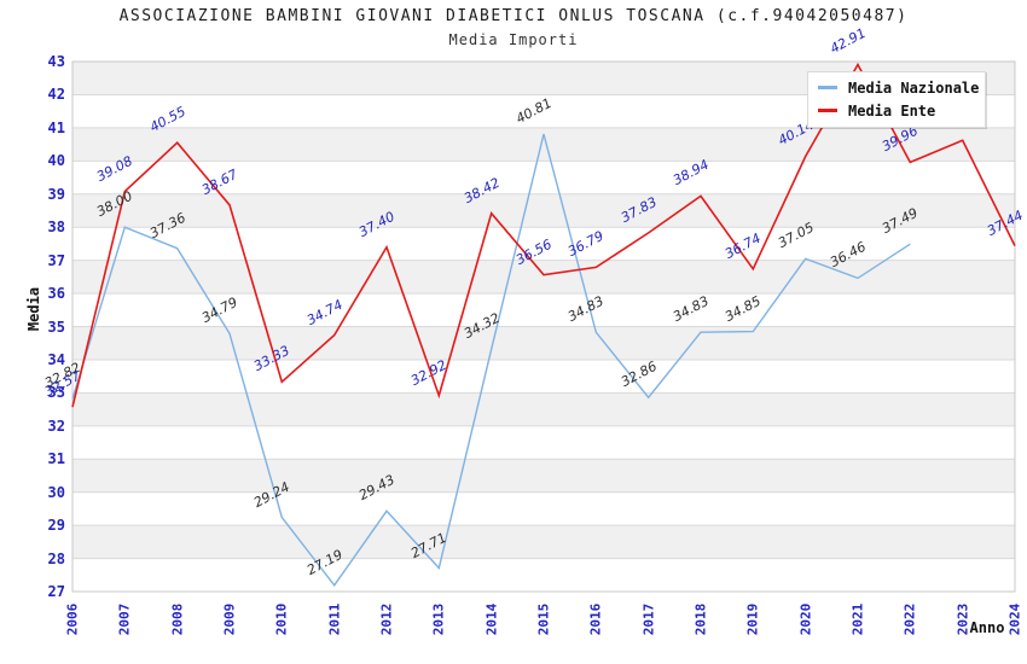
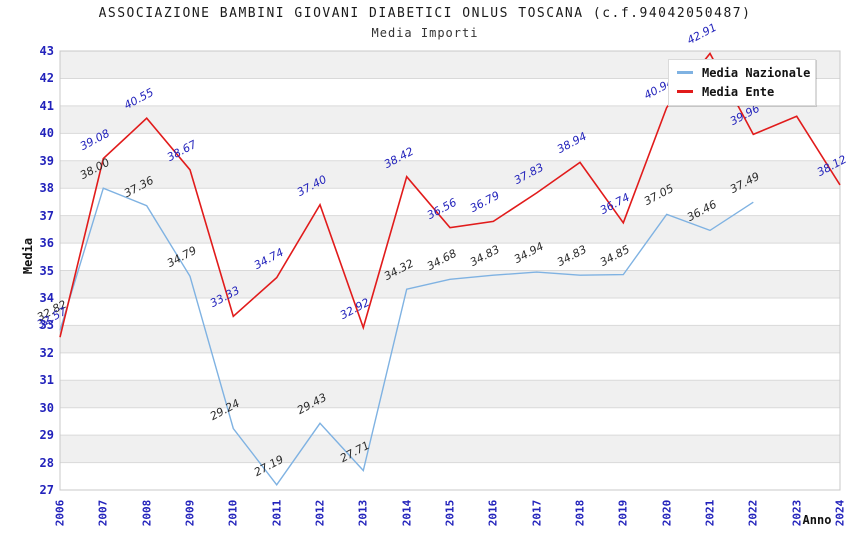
Media Nazionale/2015: 40.81 -> 34.68
Media Nazionale/2017: 32.86 -> 34.94
Media Ente/2020: 40.14 -> 40.94
Media Ente/2024: 37.44 -> 38.12
